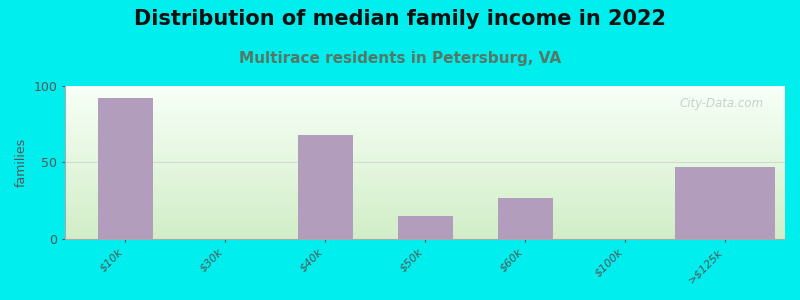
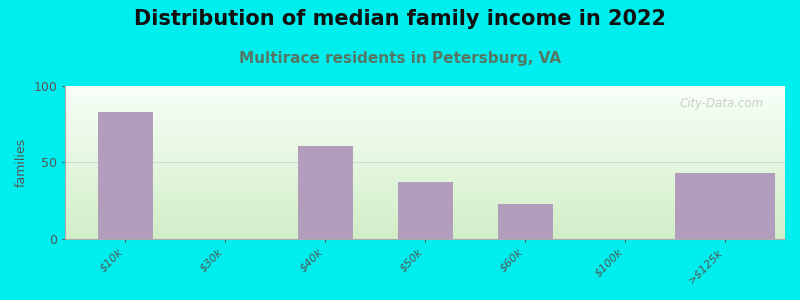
$10k: 92 -> 83
$40k: 68 -> 61
$50k: 15 -> 37
$60k: 27 -> 23
>$125k: 47 -> 43
